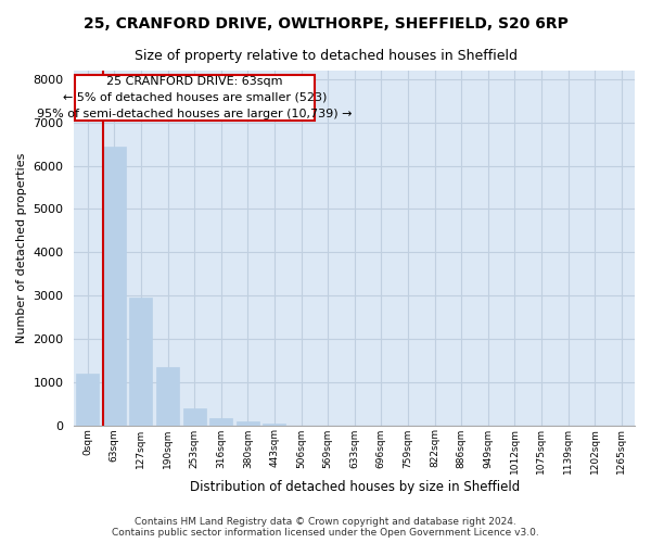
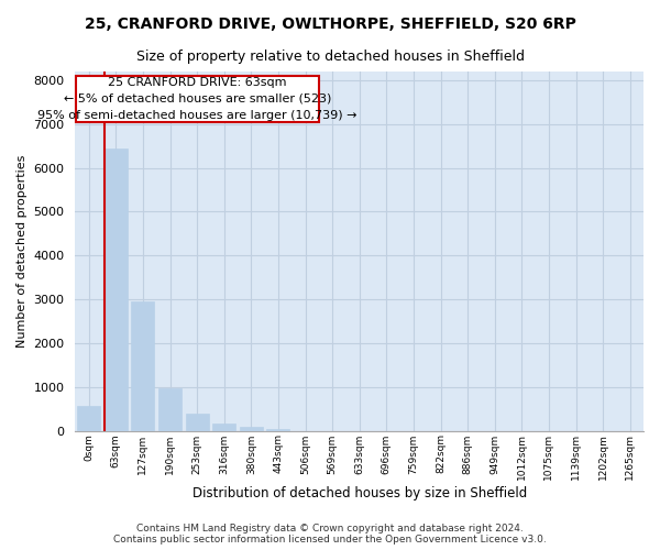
0sqm: 1200 -> 560
190sqm: 1350 -> 970
